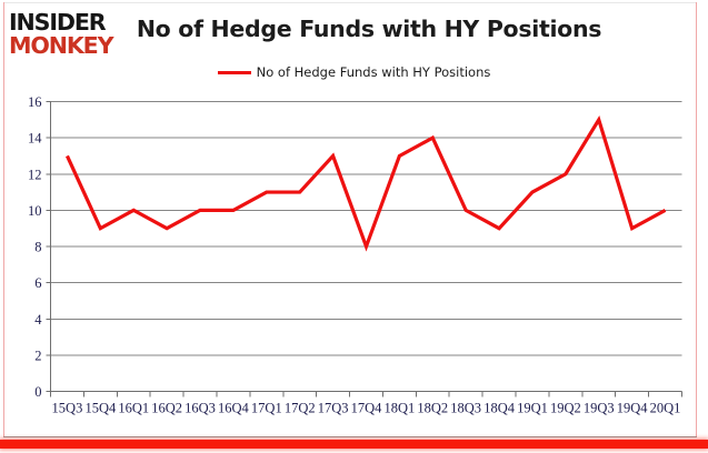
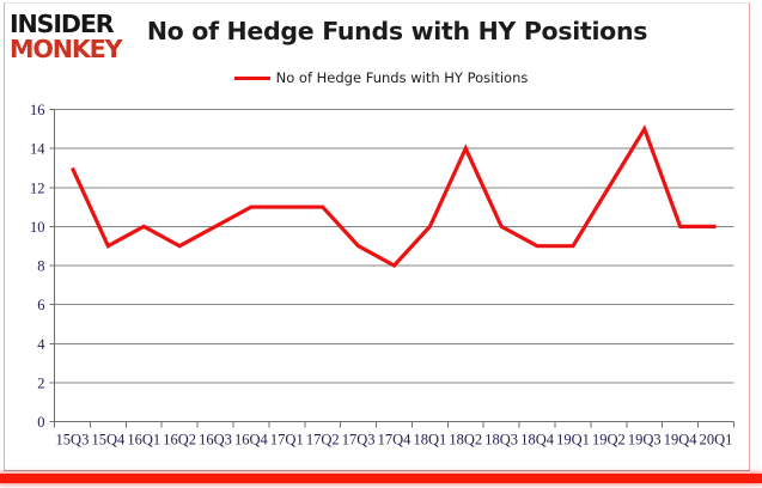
16Q4: 10 -> 11
17Q3: 13 -> 9
18Q1: 13 -> 10
19Q1: 11 -> 9
19Q4: 9 -> 10
